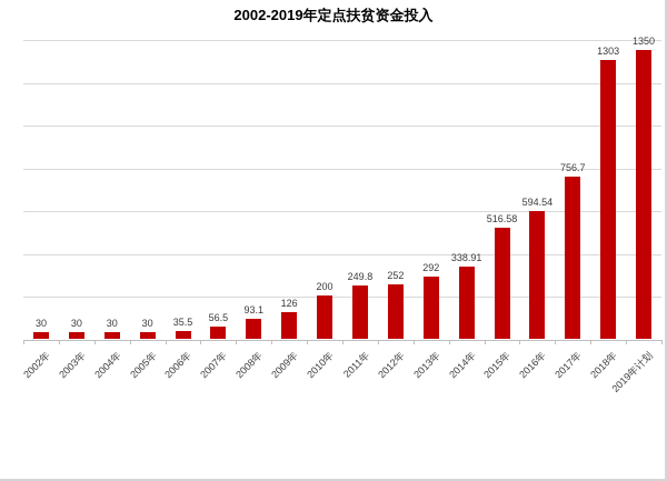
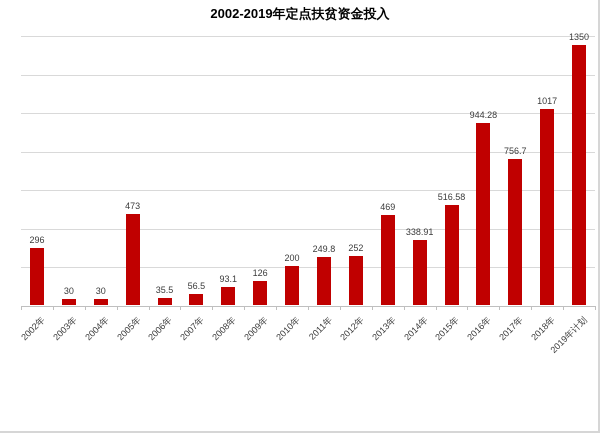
2002年: 30 -> 296
2005年: 30 -> 473
2013年: 292 -> 469
2016年: 594.54 -> 944.28
2018年: 1303 -> 1017
